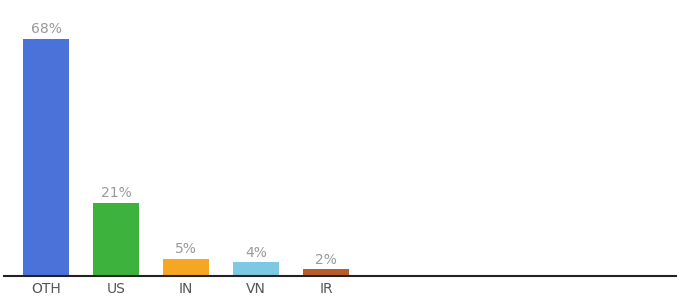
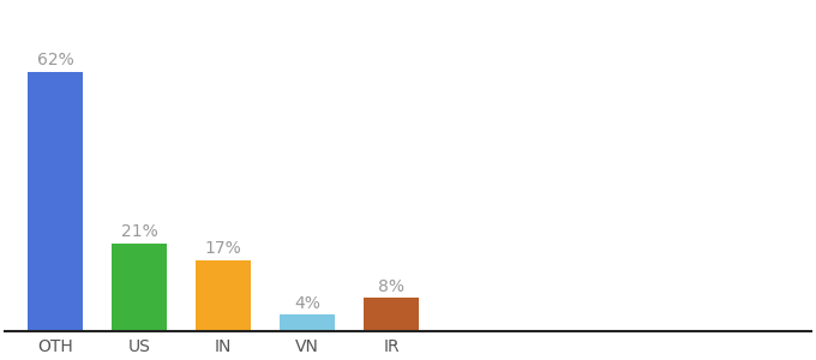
OTH: 68% -> 62%
IN: 5% -> 17%
IR: 2% -> 8%
